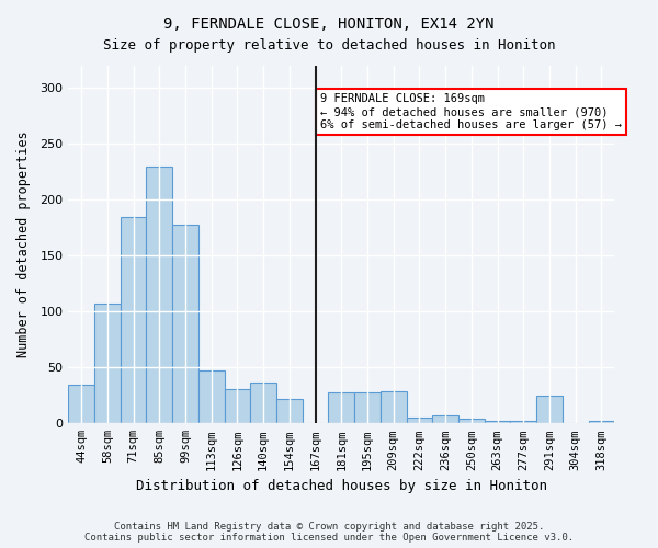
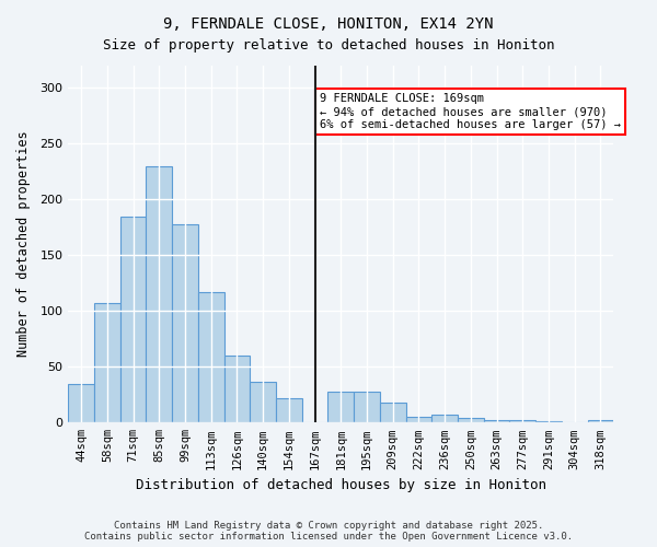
113sqm: 47 -> 117
126sqm: 31 -> 60
209sqm: 29 -> 18
291sqm: 25 -> 1
